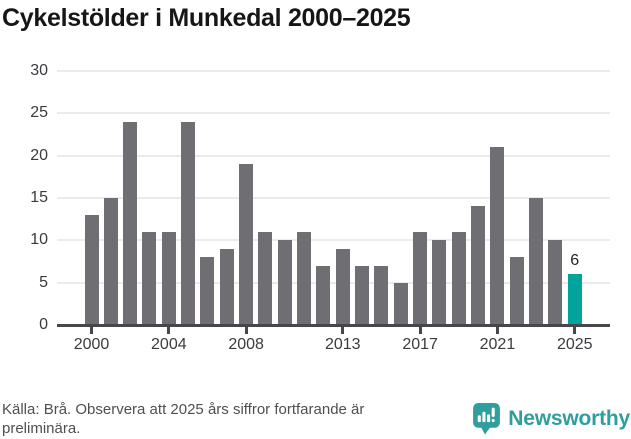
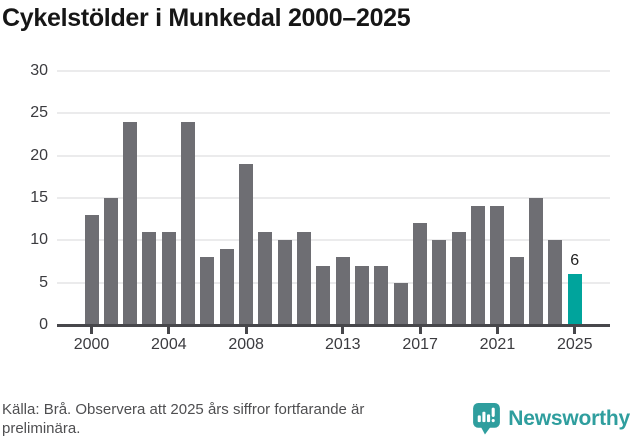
2013: 9 -> 8
2017: 11 -> 12
2021: 21 -> 14
